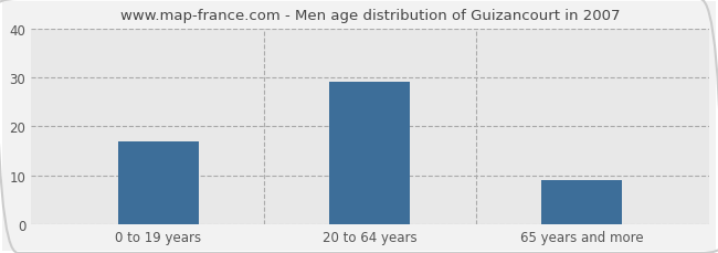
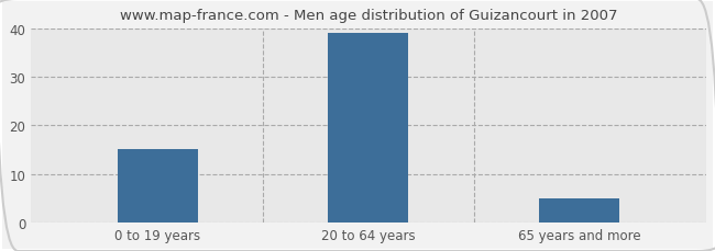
0 to 19 years: 17 -> 15
20 to 64 years: 29 -> 39
65 years and more: 9 -> 5
